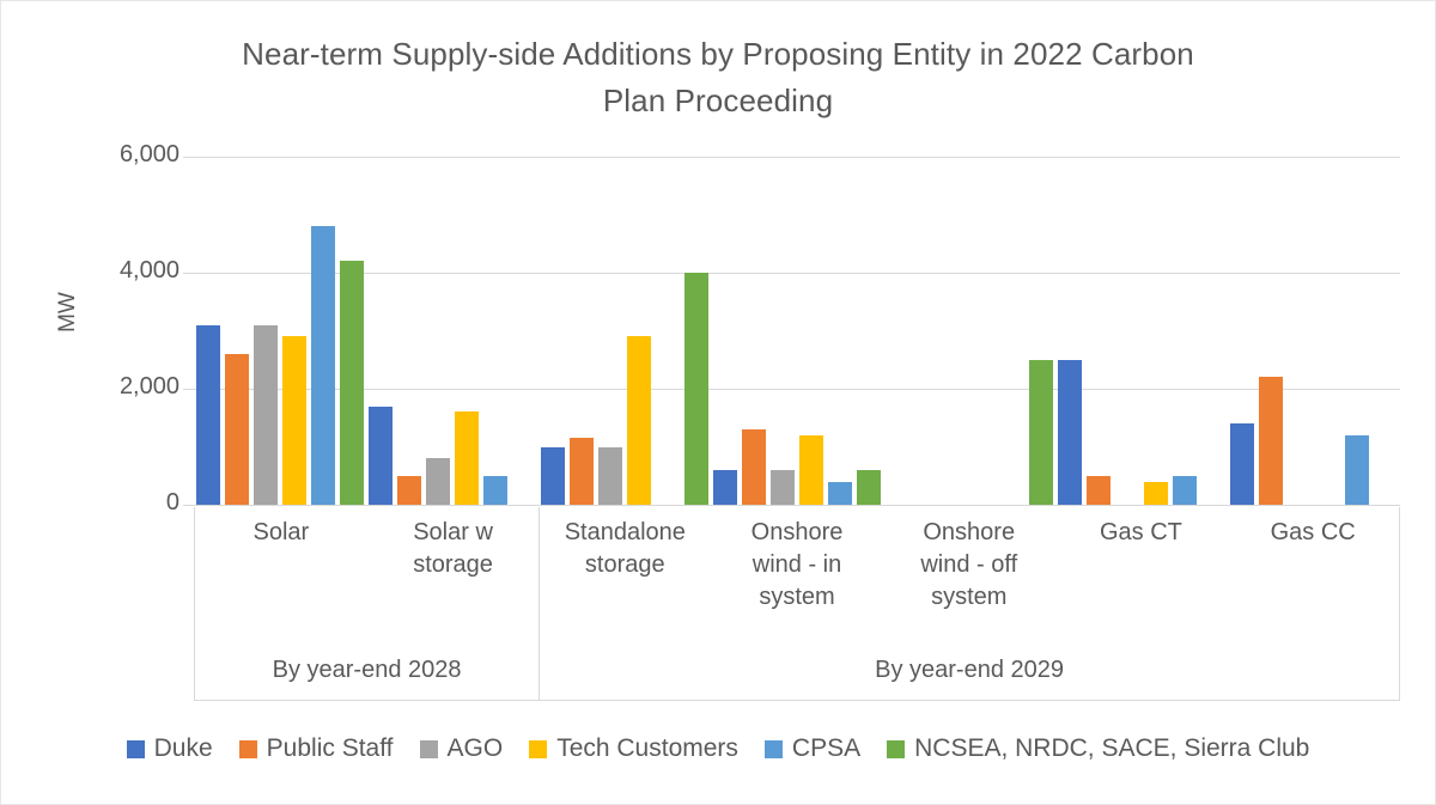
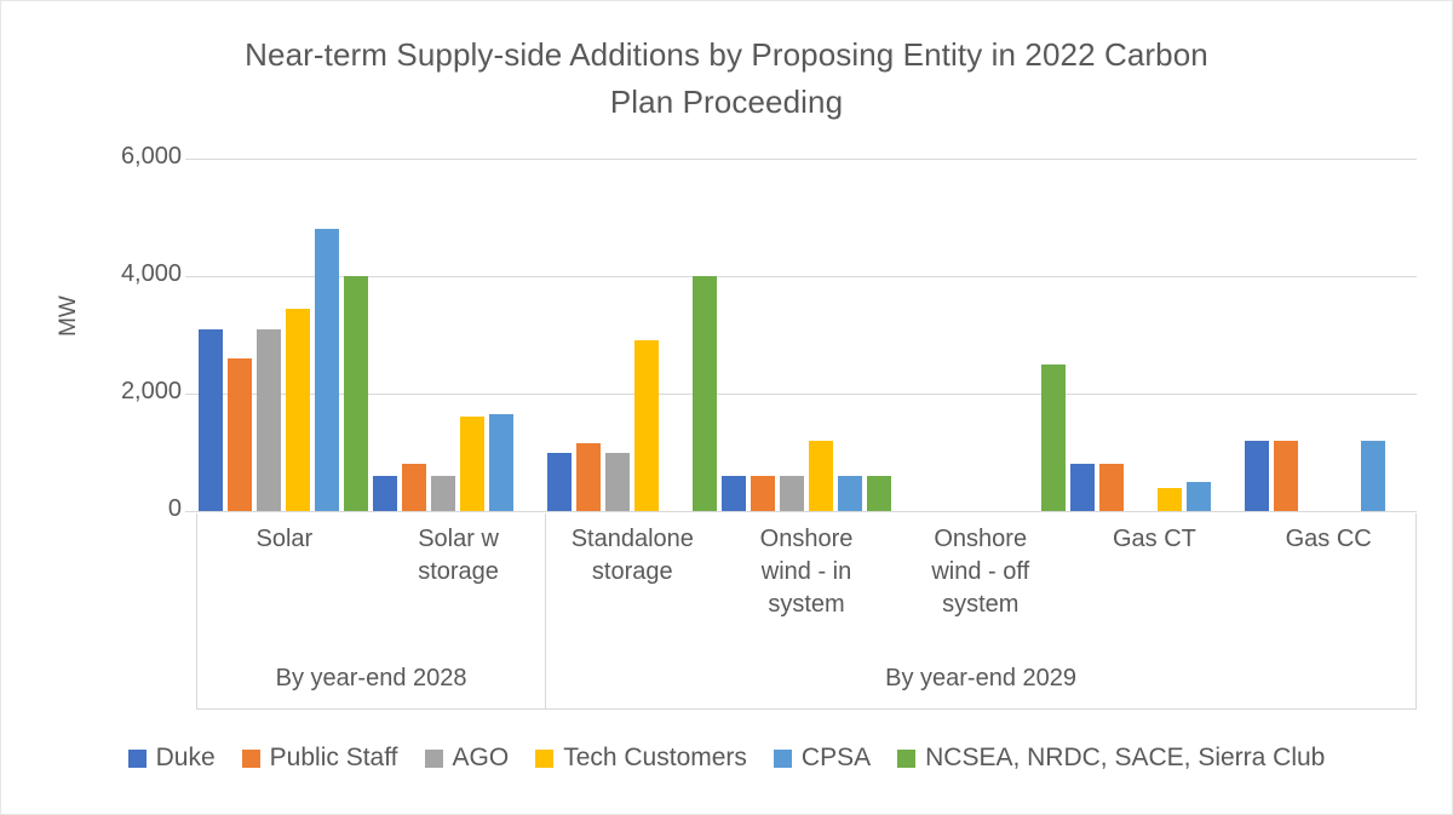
Tech Customers/Solar: 2900 -> 3400
NCSEA, NRDC, SACE, Sierra Club/Solar: 4200 -> 4000
Duke/Solar w storage: 1700 -> 600
Public Staff/Solar w storage: 500 -> 800
AGO/Solar w storage: 800 -> 600
CPSA/Solar w storage: 500 -> 1600
Public Staff/Onshore wind - in system: 1300 -> 600
CPSA/Onshore wind - in system: 400 -> 600
Duke/Gas CT: 2500 -> 800
Public Staff/Gas CT: 500 -> 800
Duke/Gas CC: 1400 -> 1200
Public Staff/Gas CC: 2200 -> 1200
